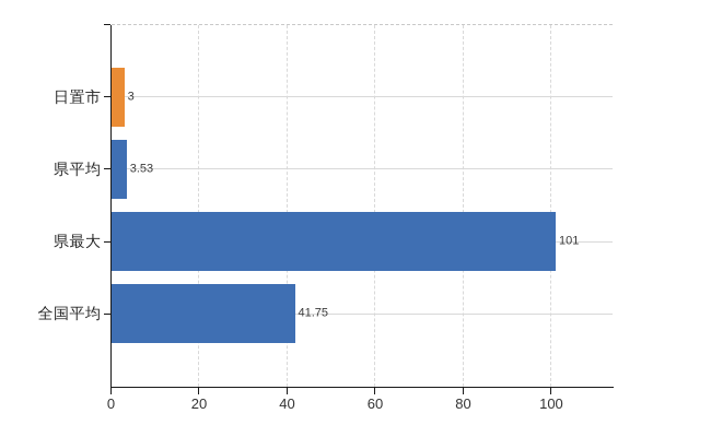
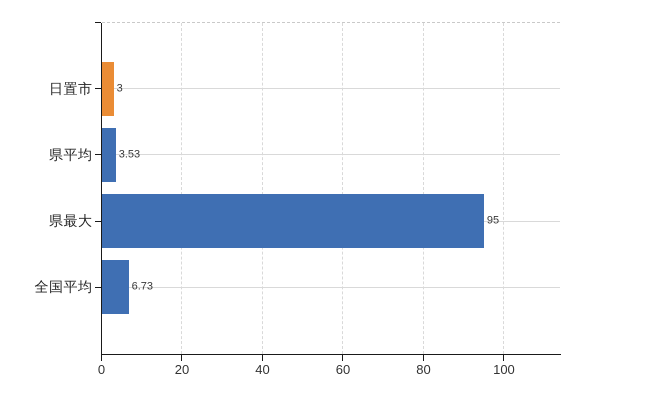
県最大: 101 -> 95
全国平均: 41.75 -> 6.73
